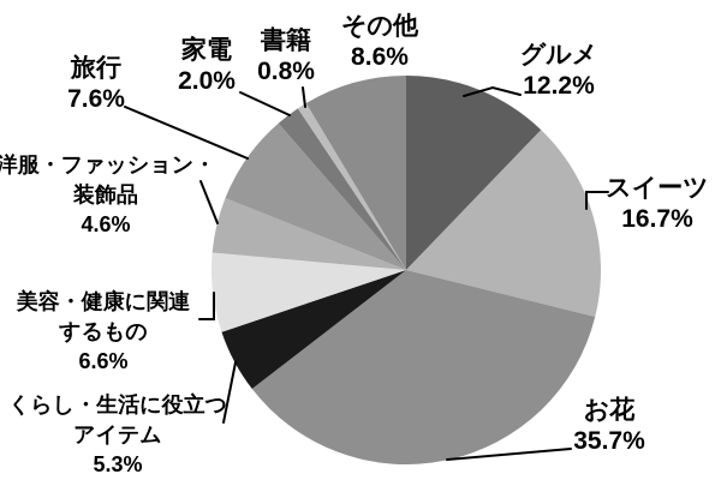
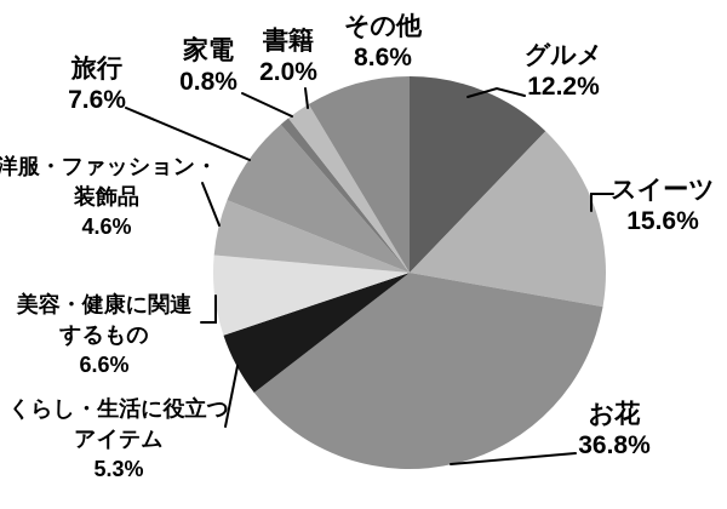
スイーツ: 16.7% -> 15.6%
お花: 35.7% -> 36.8%
家電: 2.0% -> 0.8%
書籍: 0.8% -> 2.0%
